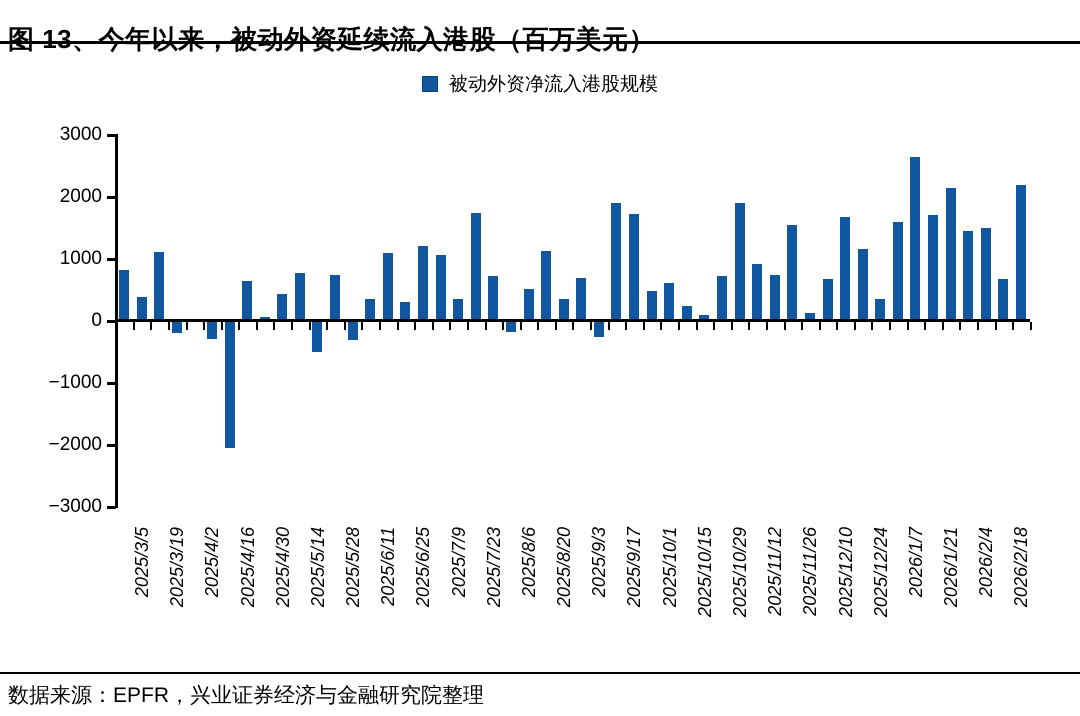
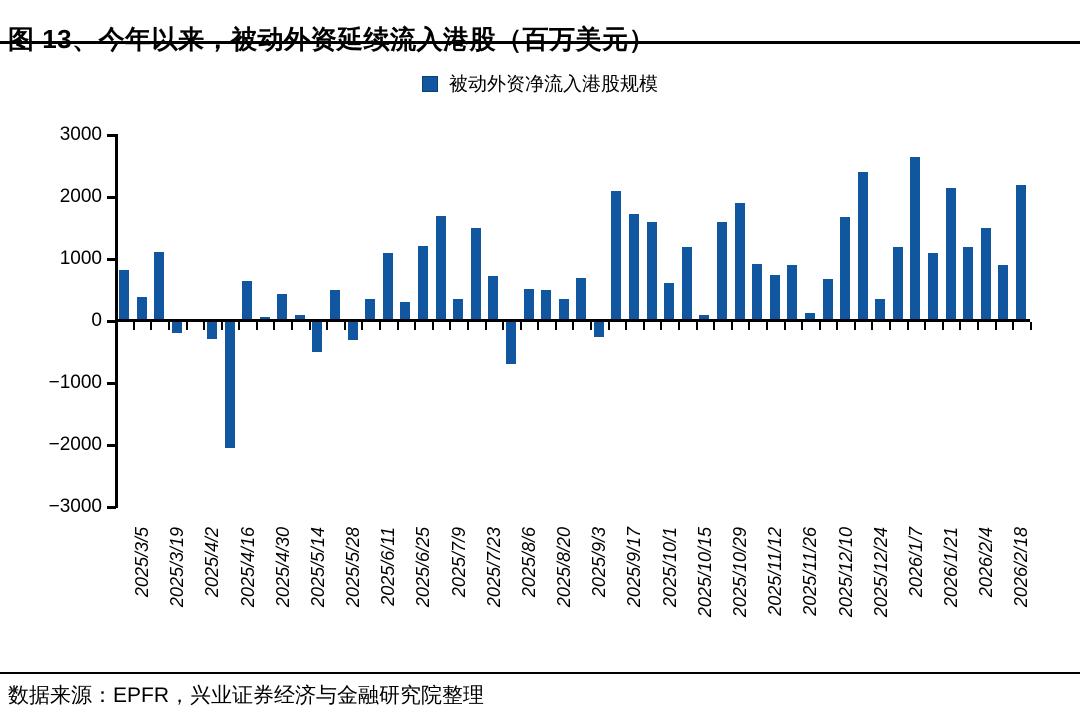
2025/5/14: 800 -> 100
2025/5/28: 700 -> 500
2025/7/9: 1100 -> 1700
2025/7/23: 1800 -> 1500
2025/8/6: -200 -> -700
2025/8/20: 1100 -> 500
2025/9/17: 1900 -> 2100
2025/10/1: 500 -> 1600
2025/10/15: 200 -> 1200
2025/10/29: 700 -> 1600
2025/11/26: 1600 -> 900
2025/12/24: 1200 -> 2400
2026/1/7: 1600 -> 1200
2026/1/21: 1700 -> 1100
2026/2/4: 1400 -> 1200
2026/2/18: 700 -> 900
